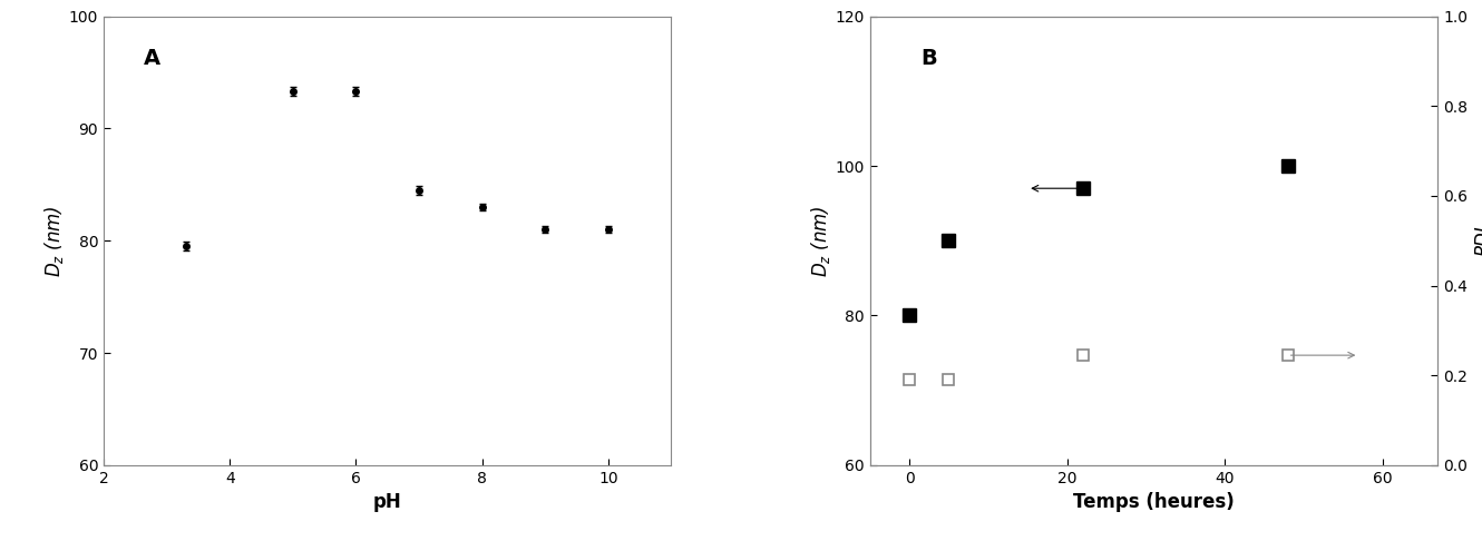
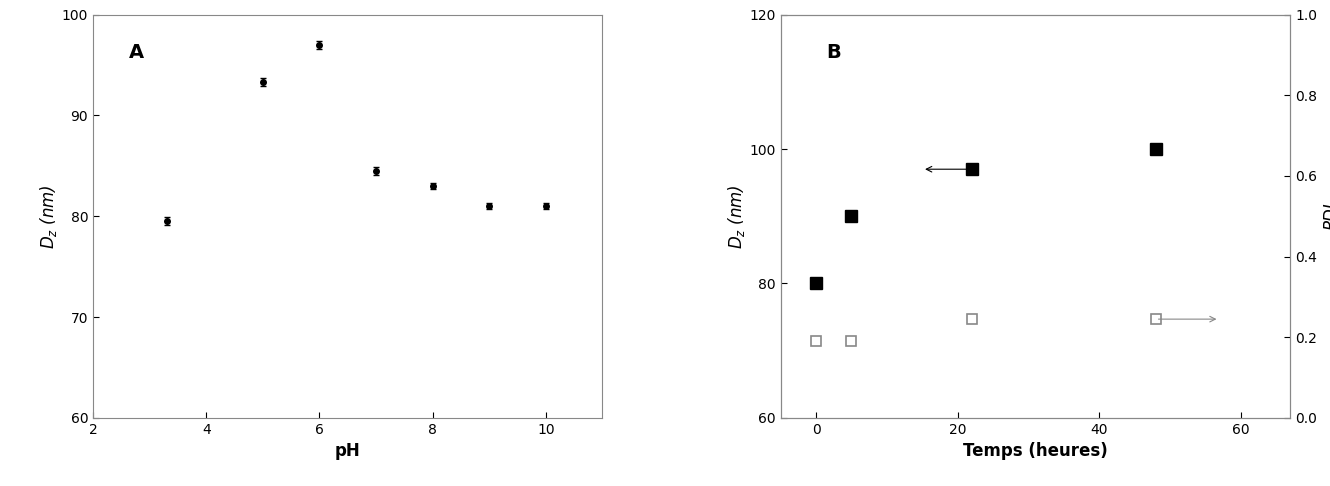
6: 93.3 -> 97.0
